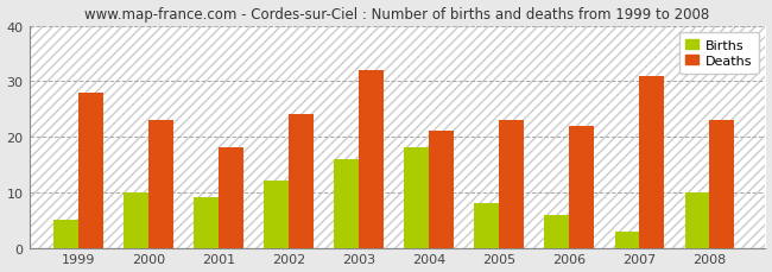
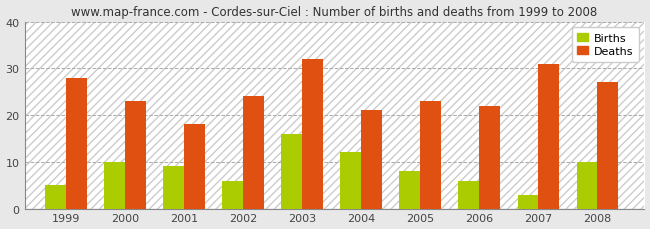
Births/2002: 12 -> 6
Births/2004: 18 -> 12
Deaths/2008: 23 -> 27
